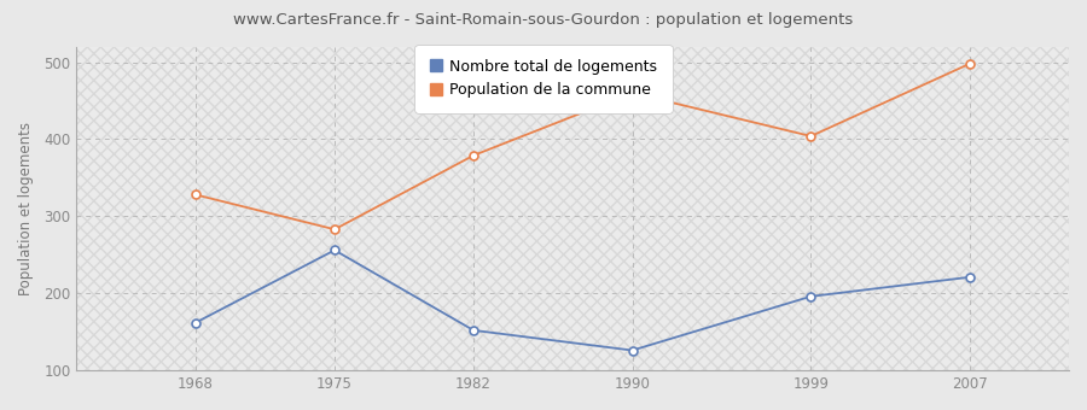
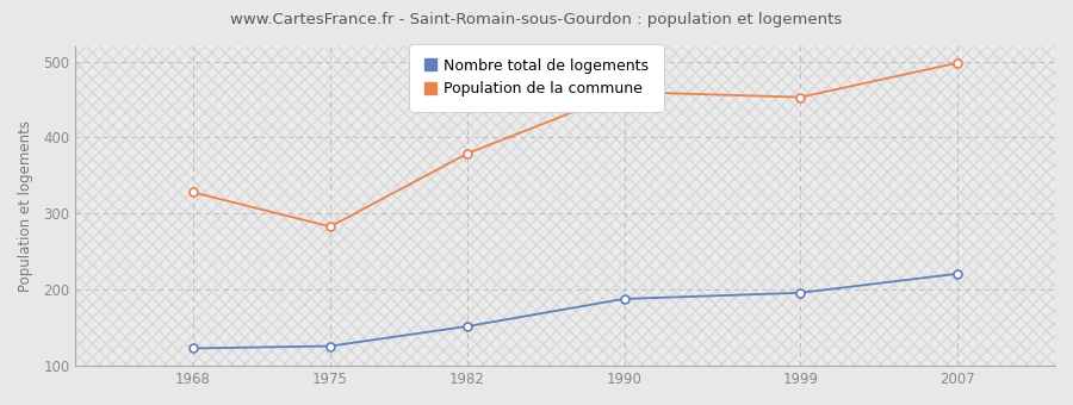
Nombre total de logements/1968: 162 -> 123
Nombre total de logements/1975: 256 -> 126
Nombre total de logements/1990: 126 -> 188
Population de la commune/1999: 404 -> 453
